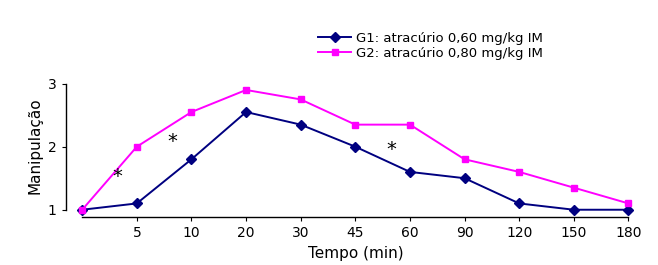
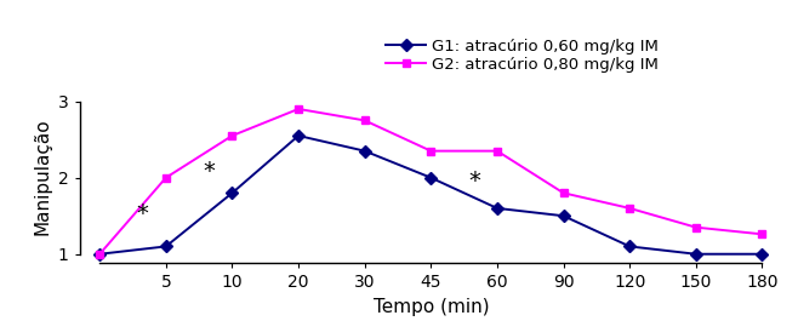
G2: atracúrio 0,80 mg/kg IM/180: 1.10 -> 1.26
